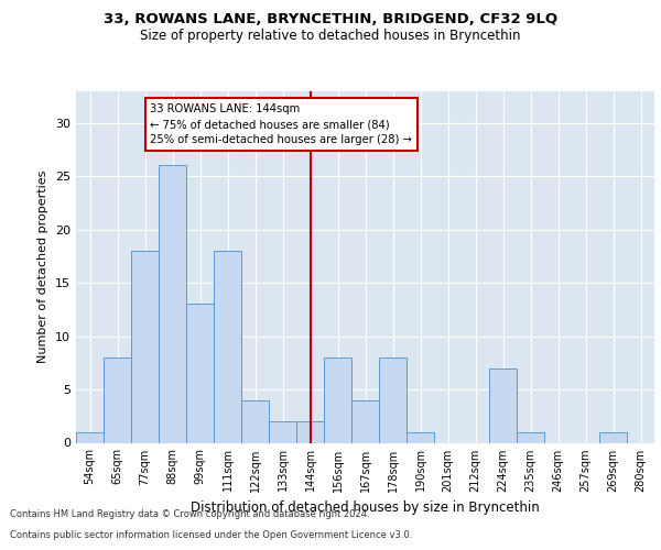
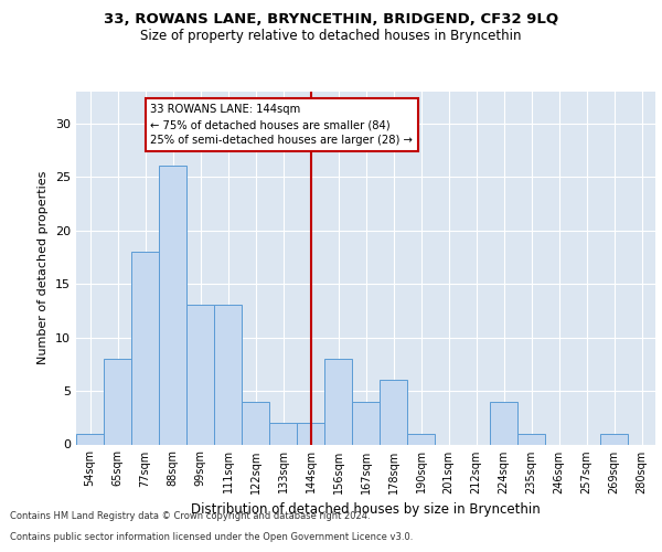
111sqm: 18 -> 13
178sqm: 8 -> 6
224sqm: 7 -> 4
